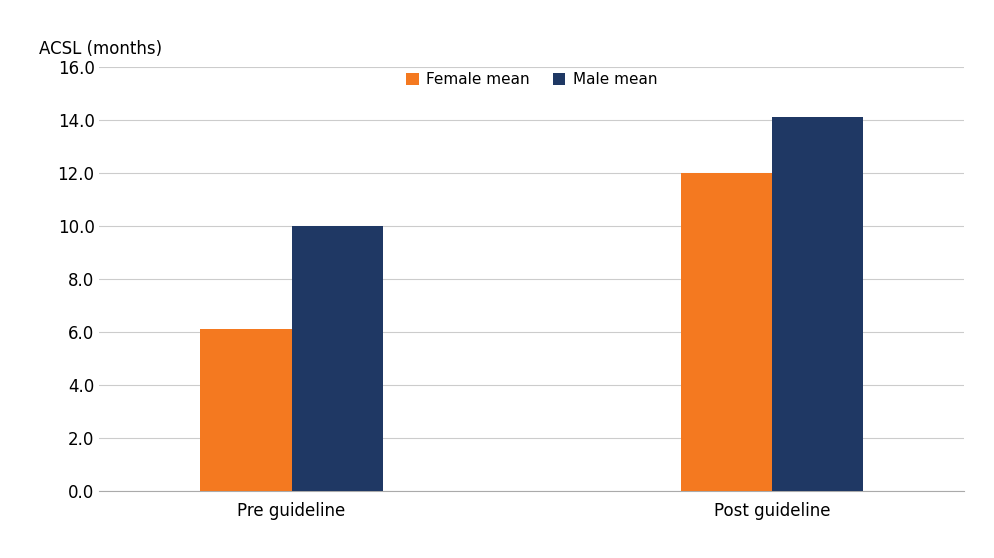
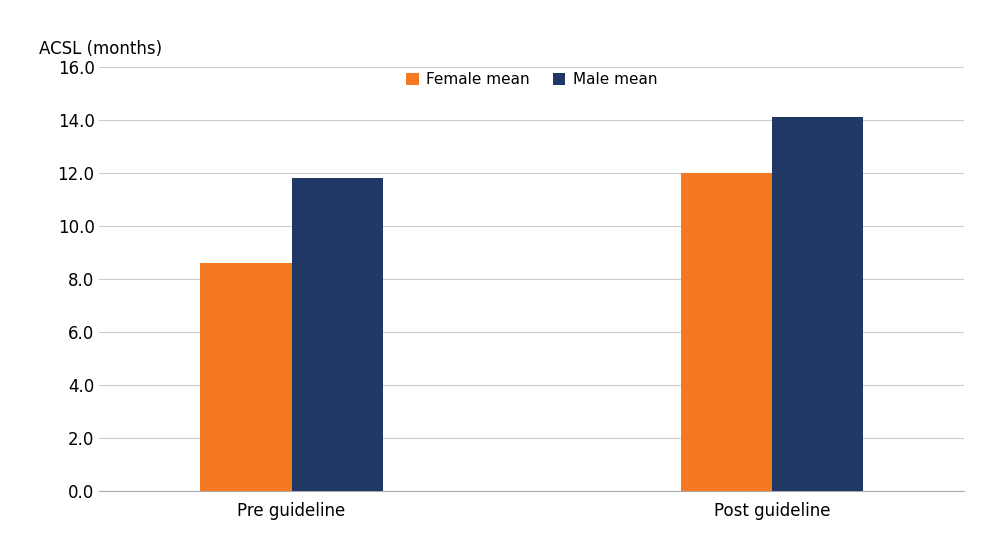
Female mean/Pre guideline: 6.1 -> 8.6
Male mean/Pre guideline: 10.0 -> 11.8
